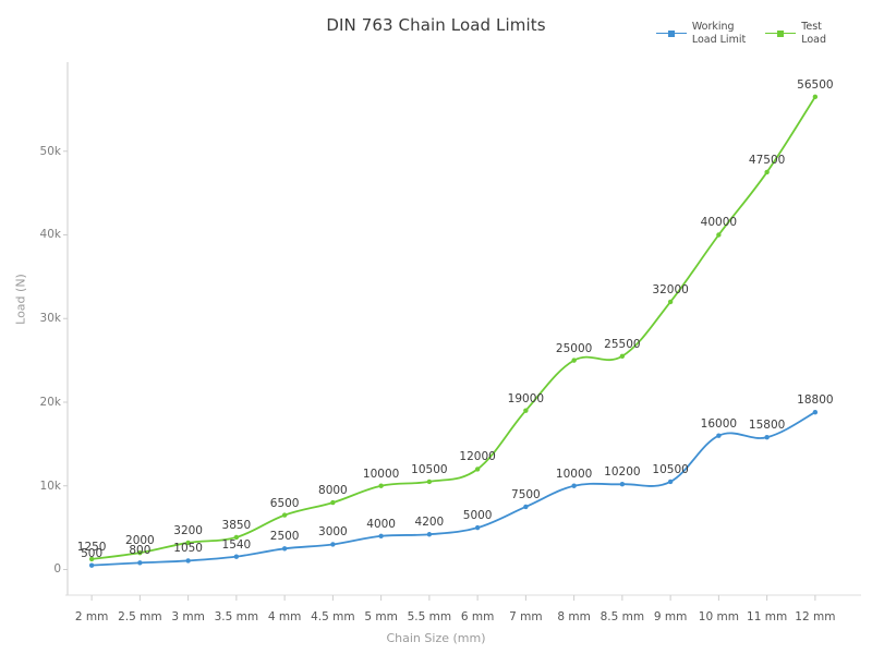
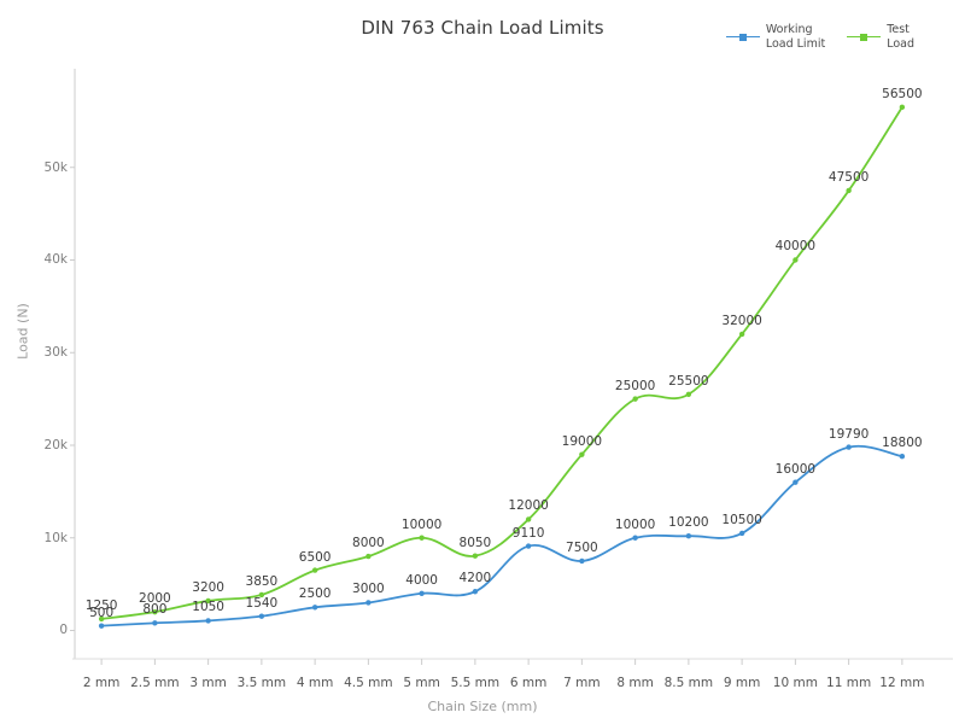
Test Load/5.5 mm: 10500 -> 8050
Working Load Limit/6 mm: 5000 -> 9110
Working Load Limit/11 mm: 15800 -> 19790
